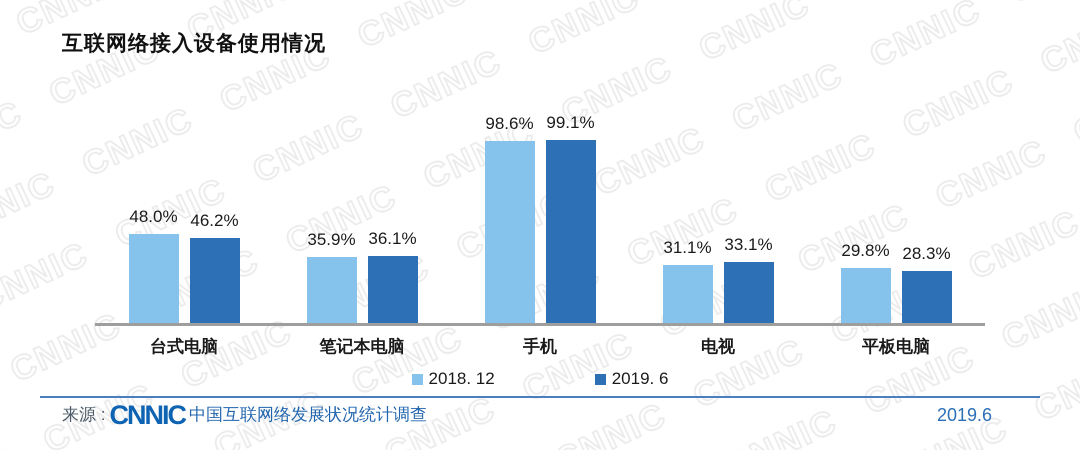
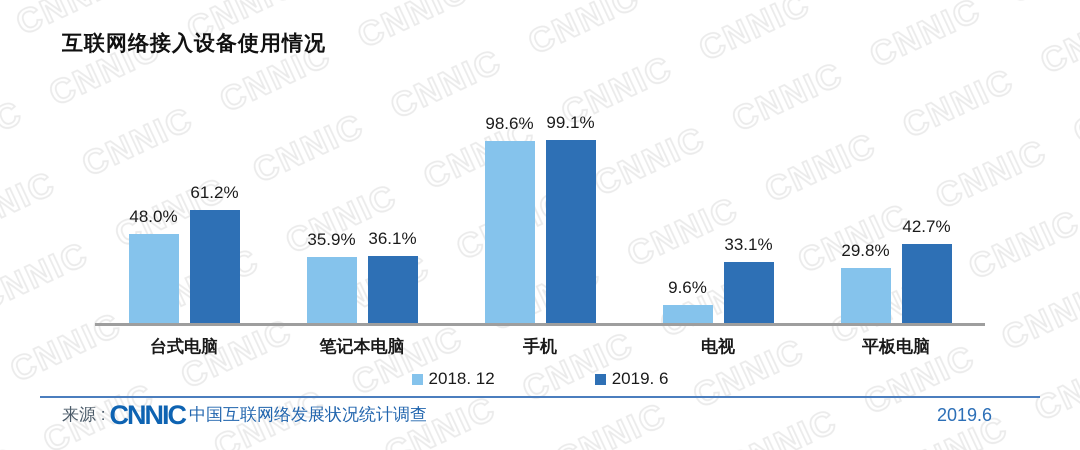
2019. 6/台式电脑: 46.2% -> 61.2%
2018. 12/电视: 31.1% -> 9.6%
2019. 6/平板电脑: 28.3% -> 42.7%
